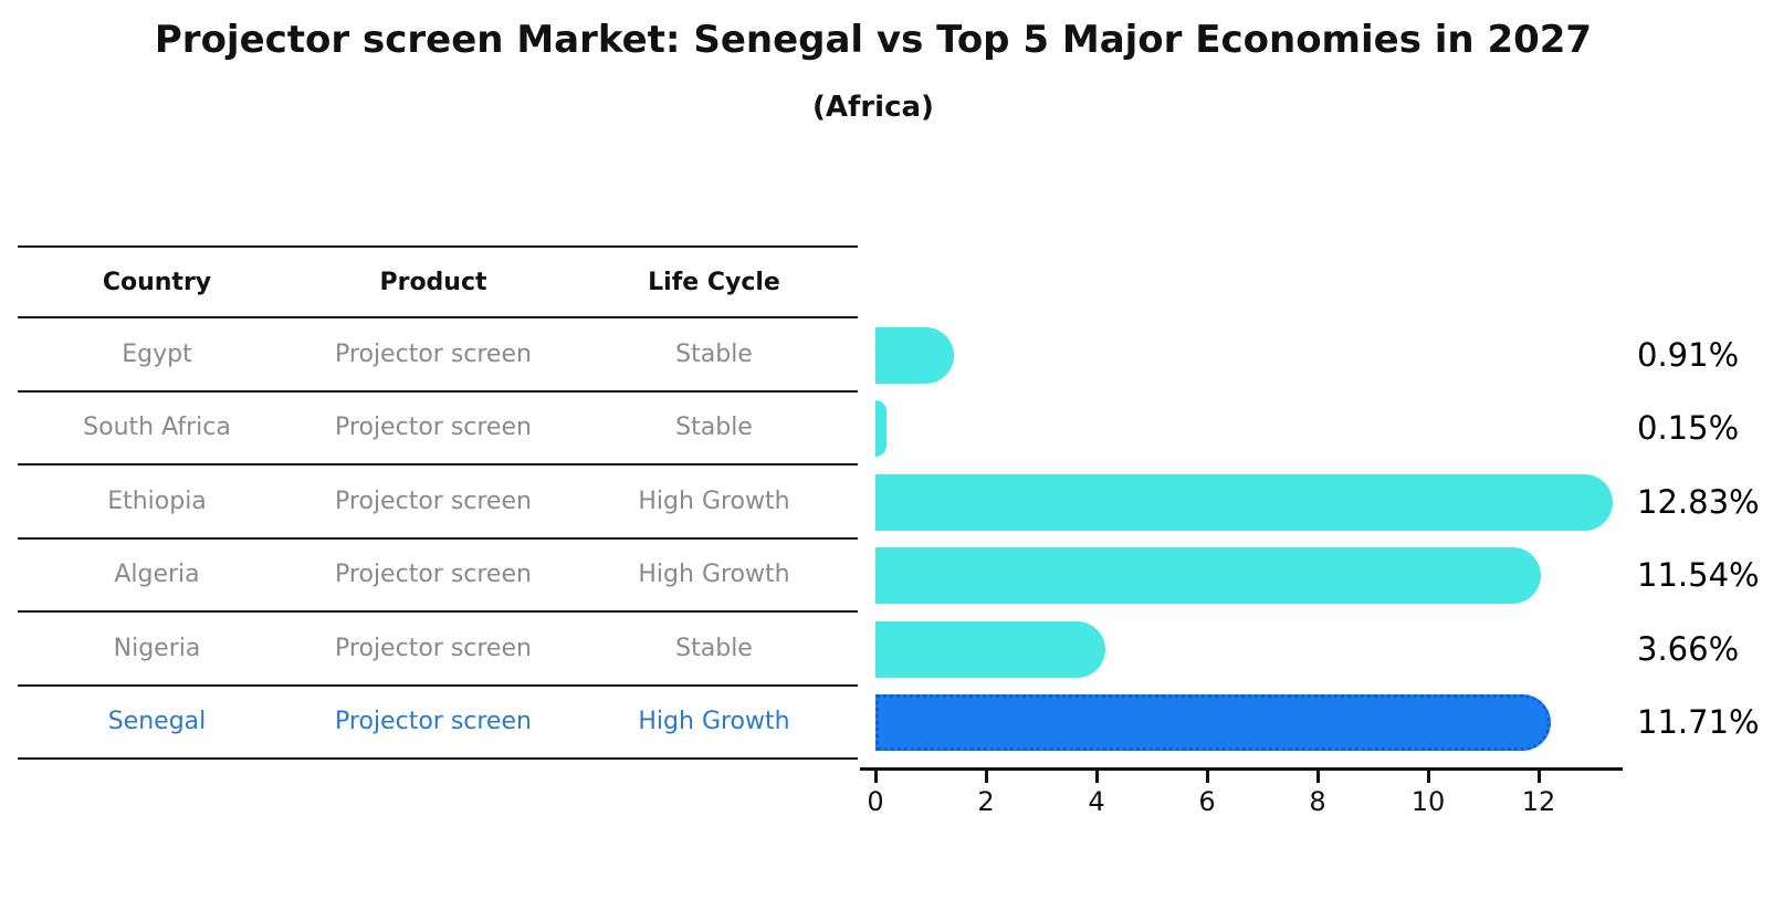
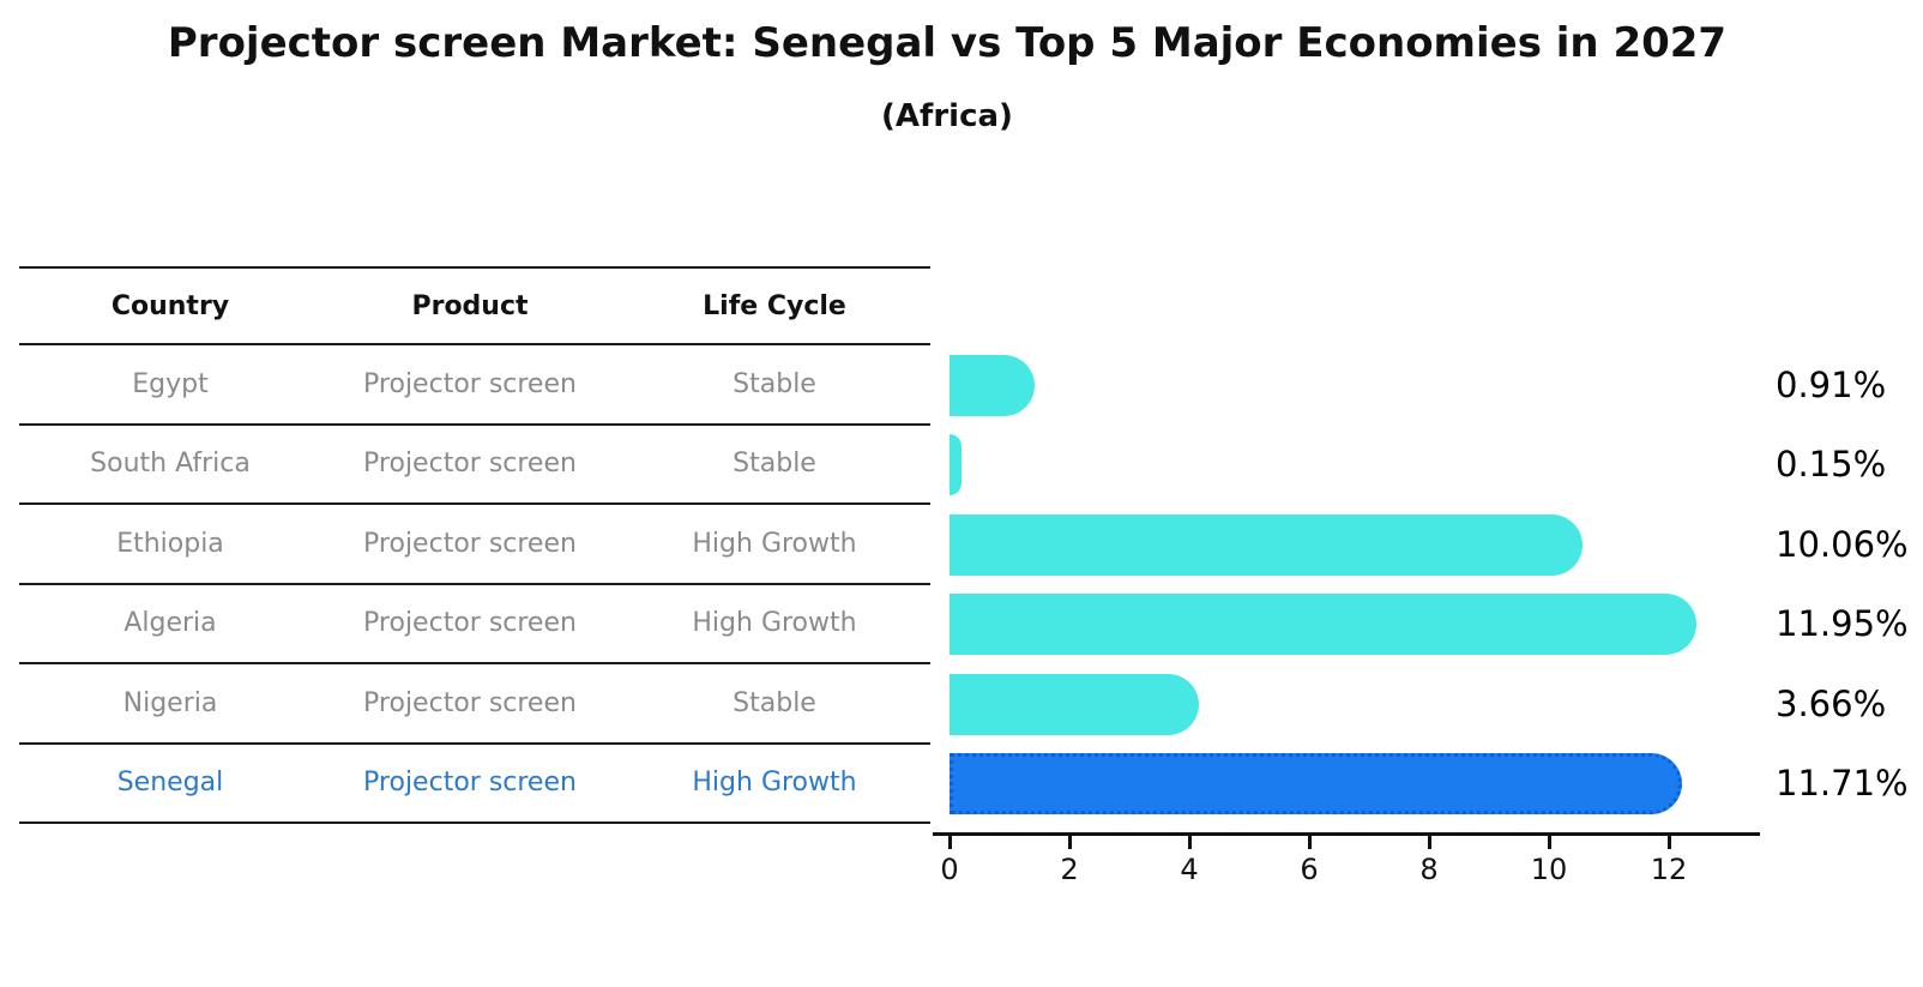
Ethiopia: 12.83% -> 10.06%
Algeria: 11.54% -> 11.95%
